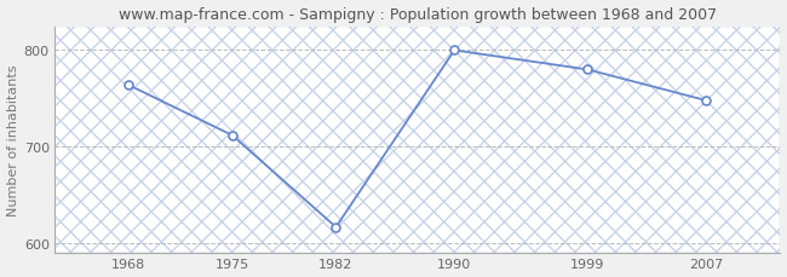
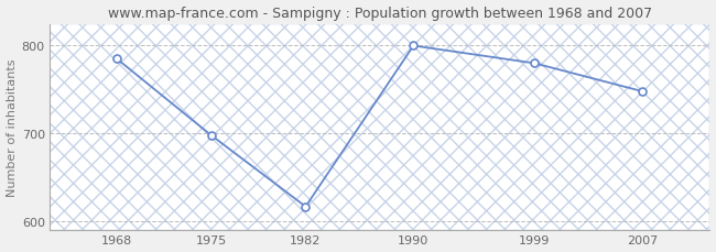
1968: 764 -> 785
1975: 712 -> 698
